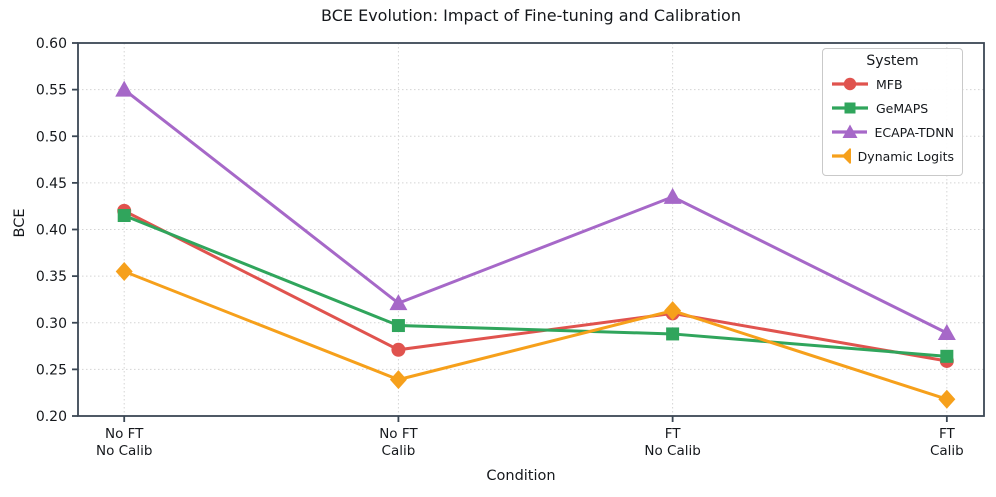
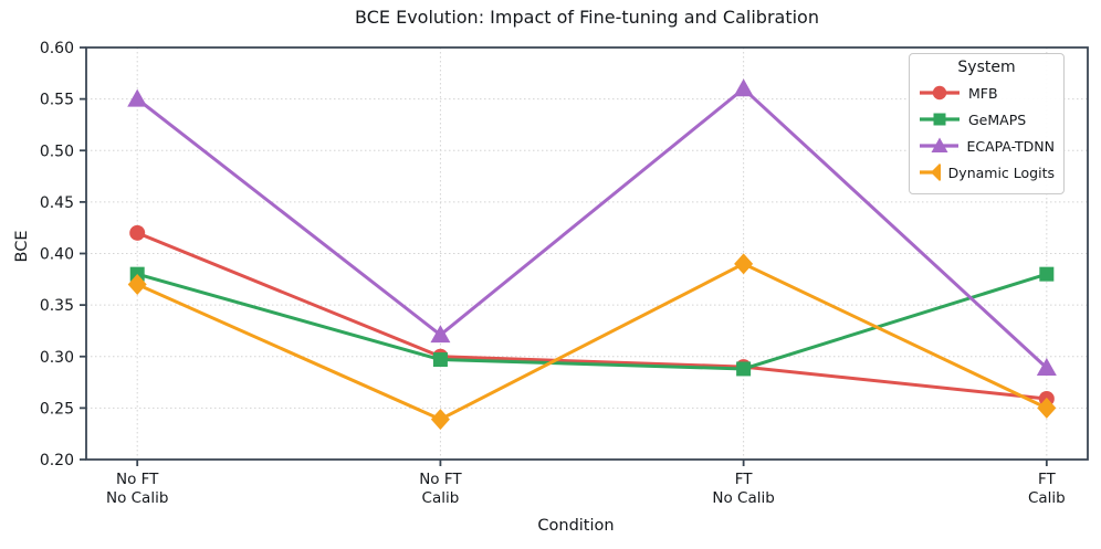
GeMAPS/No FT No Calib: 0.41 -> 0.38
Dynamic Logits/No FT No Calib: 0.35 -> 0.37
MFB/No FT Calib: 0.27 -> 0.30
MFB/FT No Calib: 0.31 -> 0.29
ECAPA-TDNN/FT No Calib: 0.43 -> 0.56
Dynamic Logits/FT No Calib: 0.31 -> 0.39
GeMAPS/FT Calib: 0.26 -> 0.38
Dynamic Logits/FT Calib: 0.22 -> 0.25
